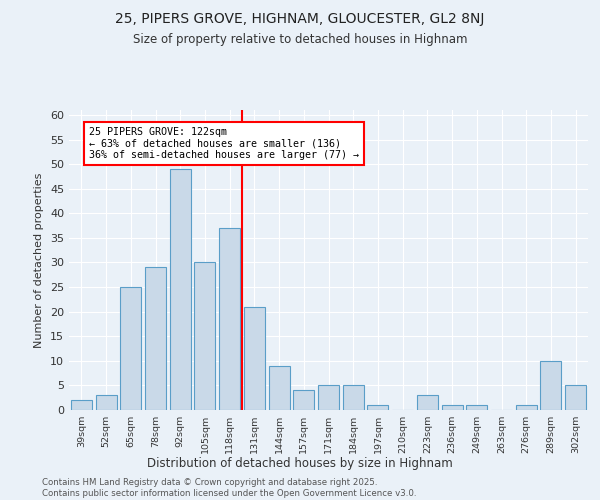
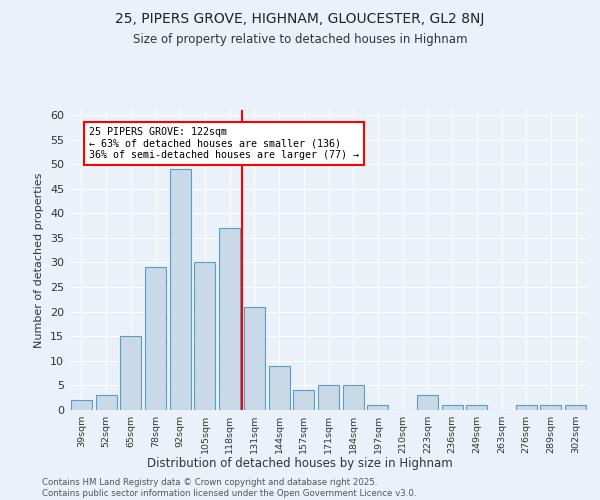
65sqm: 25 -> 15
289sqm: 10 -> 1
302sqm: 5 -> 1
